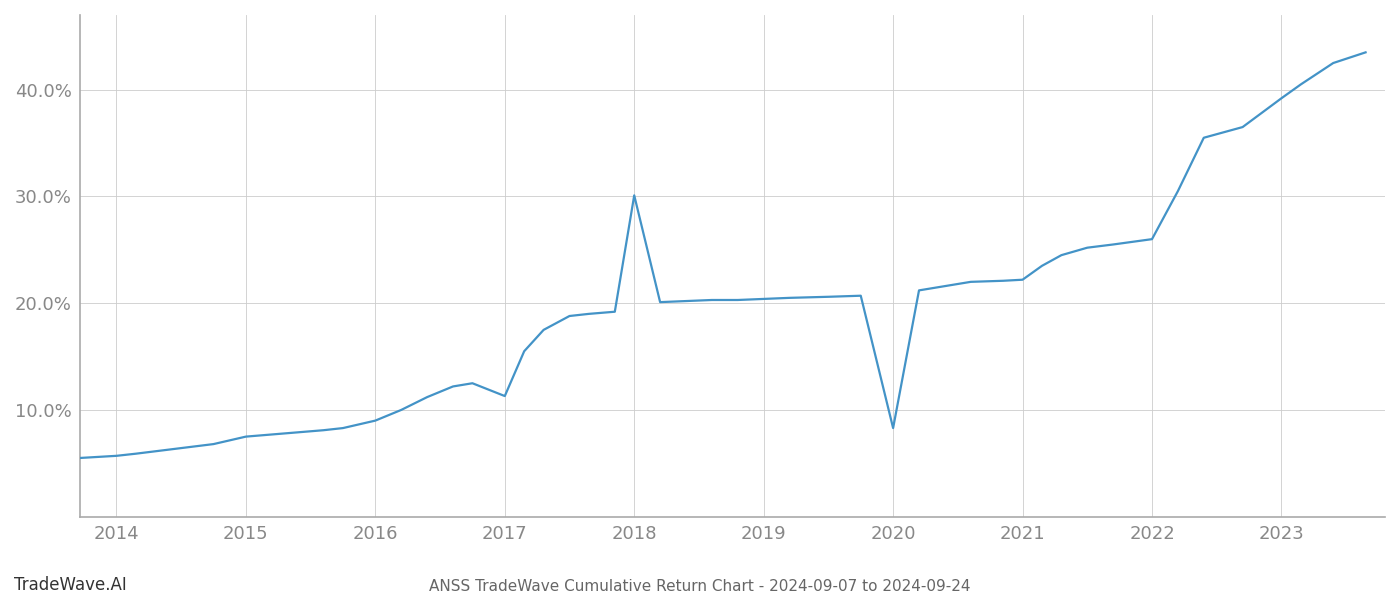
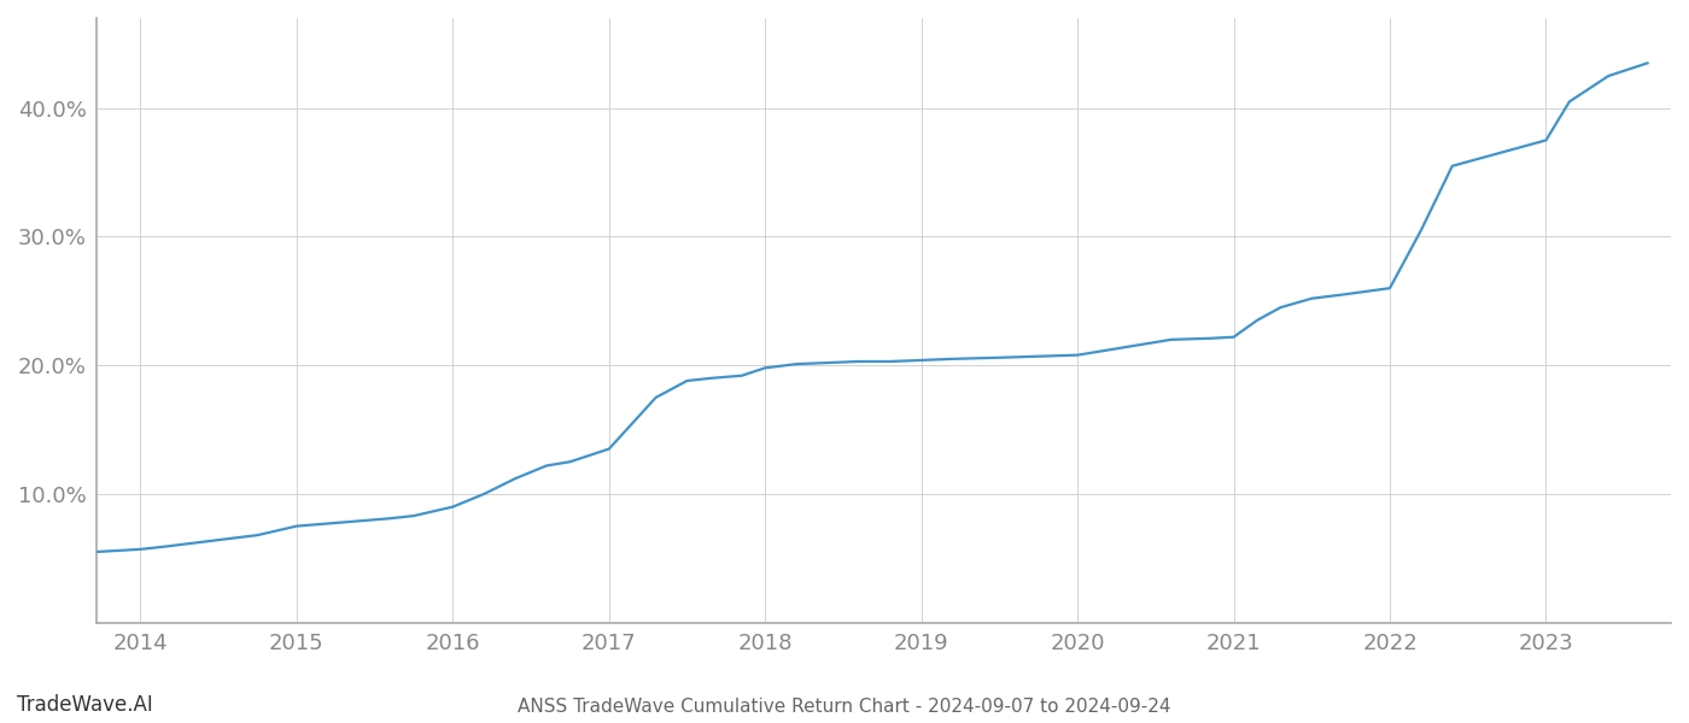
2017: 11.3% -> 13.5%
2018: 30.1% -> 19.8%
2020: 8.3% -> 20.8%
2023: 39.2% -> 37.5%
